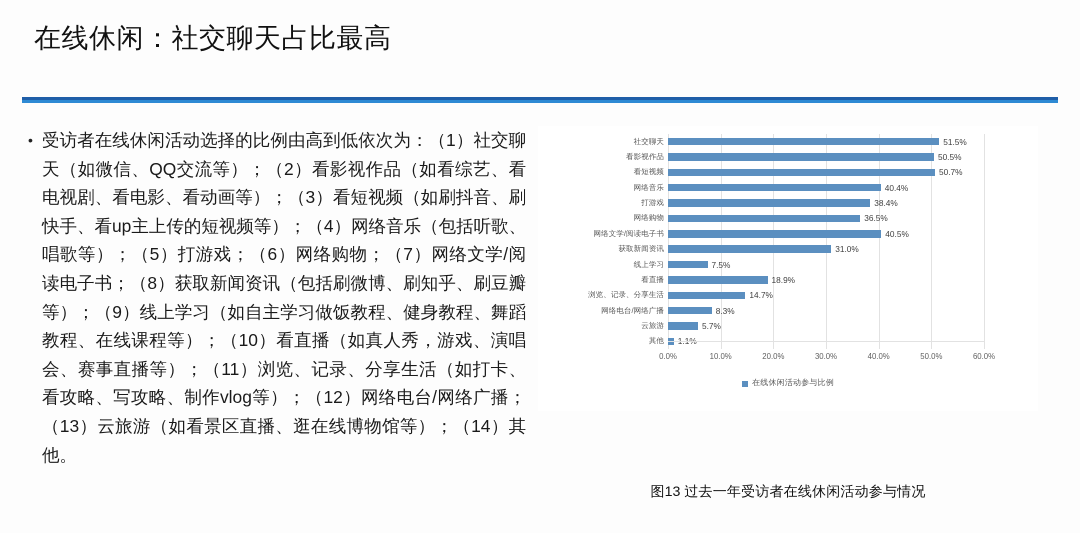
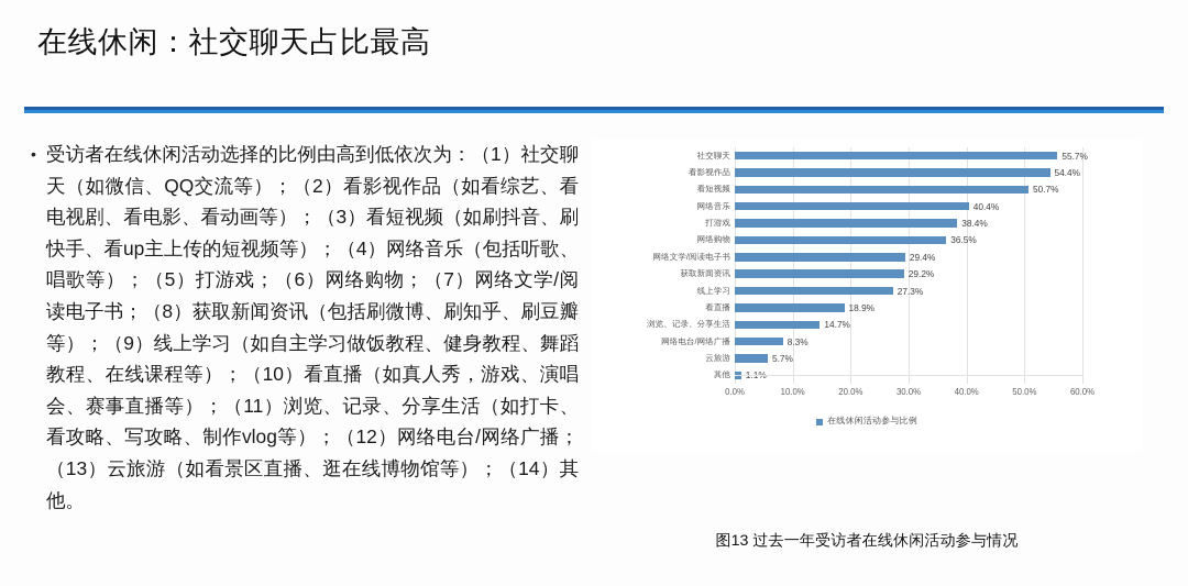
社交聊天: 51.5% -> 55.7%
看影视作品: 50.5% -> 54.4%
网络文学/阅读电子书: 40.5% -> 29.4%
获取新闻资讯: 31.0% -> 29.2%
线上学习: 7.5% -> 27.3%
